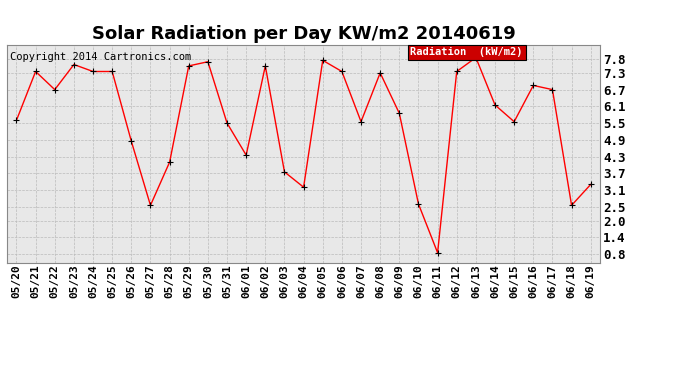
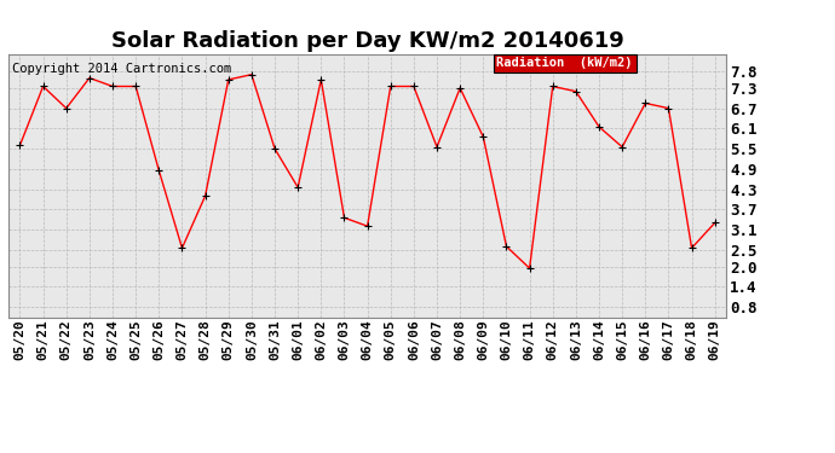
06/03: 3.75 -> 3.45
06/05: 7.75 -> 7.35
06/11: 0.85 -> 1.95
06/13: 7.85 -> 7.20
